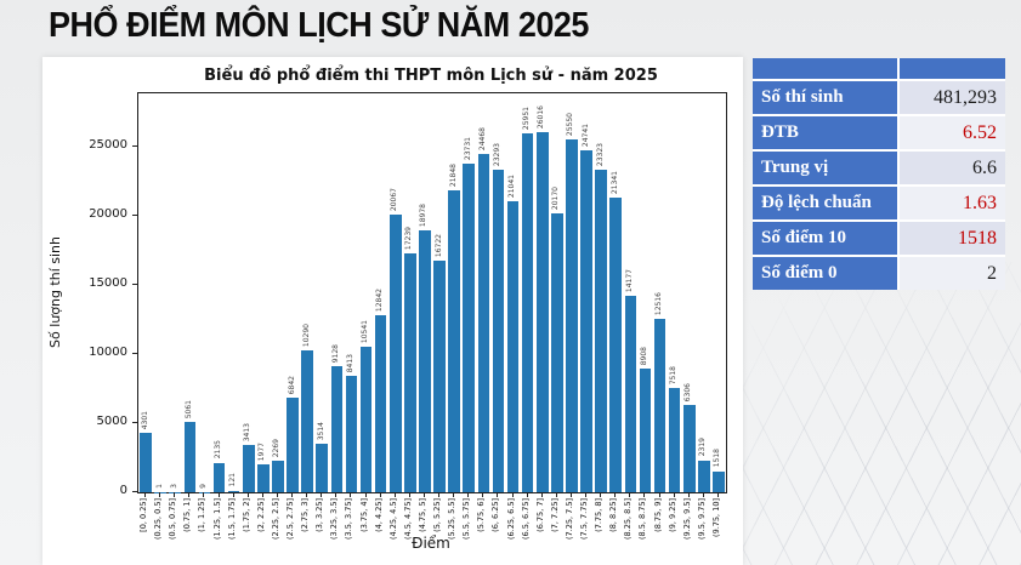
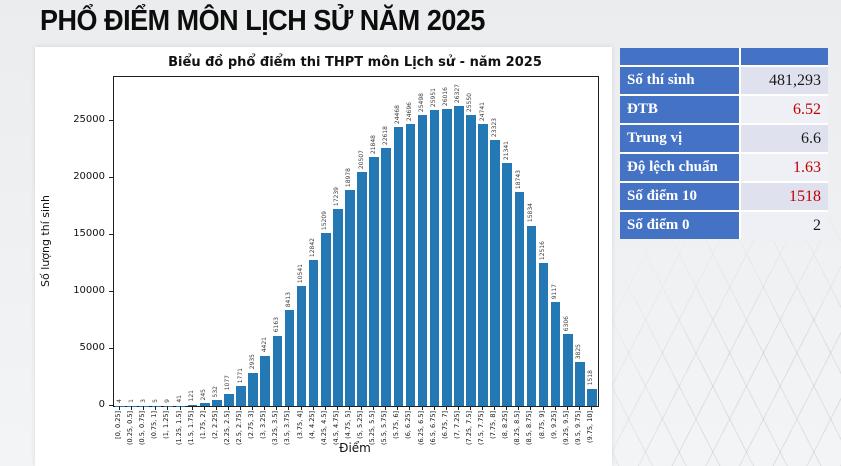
[0, 0.25]: 4301 -> 4
(0.75, 1]: 5061 -> 5
(1.25, 1.5]: 2135 -> 41
(1.75, 2]: 3413 -> 245
(2, 2.25]: 1977 -> 532
(2.25, 2.5]: 2269 -> 1077
(2.5, 2.75]: 6842 -> 1771
(2.75, 3]: 10290 -> 2935
(3, 3.25]: 3514 -> 4421
(3.25, 3.5]: 9128 -> 6163
(4.25, 4.5]: 20067 -> 15209
(5, 5.25]: 16722 -> 20507
(5.5, 5.75]: 23731 -> 22618
(6, 6.25]: 23293 -> 24696
(6.25, 6.5]: 21041 -> 25498
(7, 7.25]: 20170 -> 26327
(8.25, 8.5]: 14177 -> 18743
(8.5, 8.75]: 8908 -> 15834
(9, 9.25]: 7518 -> 9117
(9.5, 9.75]: 2319 -> 3825
